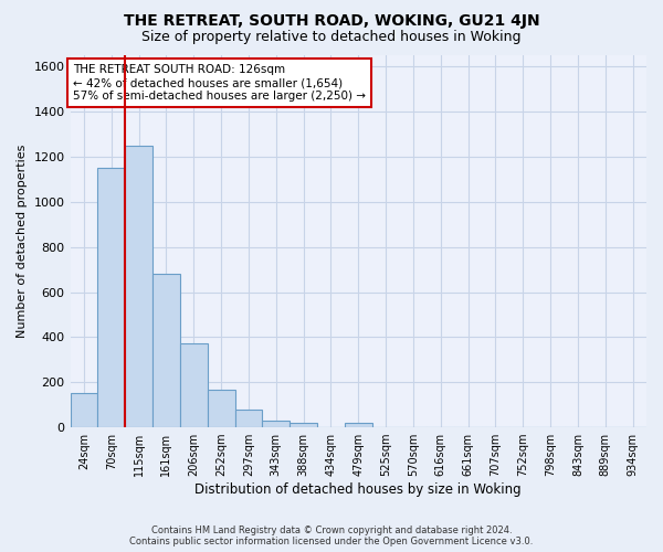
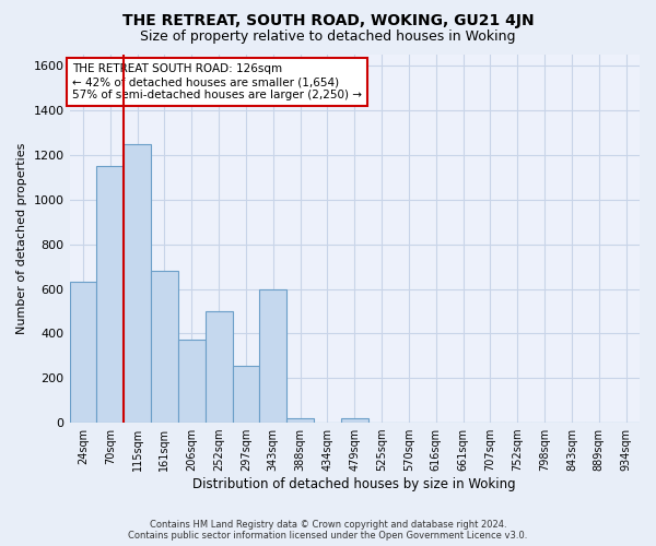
24sqm: 150 -> 630
252sqm: 165 -> 500
297sqm: 80 -> 255
343sqm: 30 -> 600
